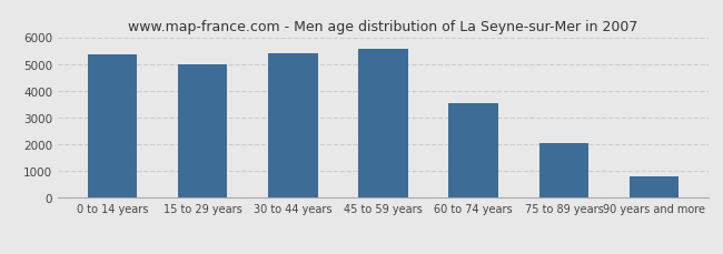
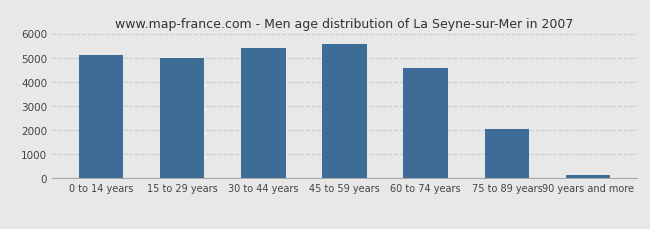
0 to 14 years: 5350 -> 5100
60 to 74 years: 3550 -> 4570
90 years and more: 800 -> 150
